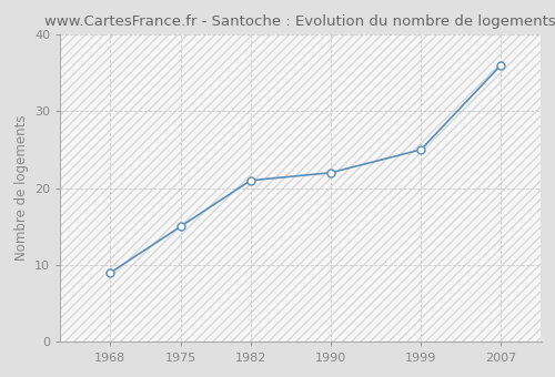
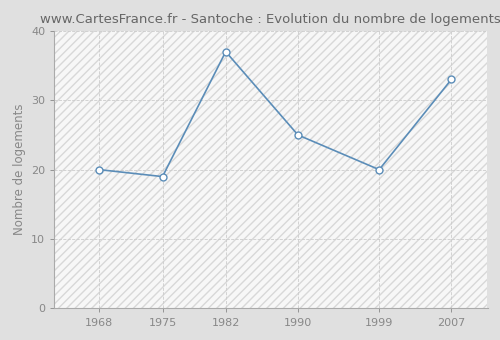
1968: 9 -> 20
1975: 15 -> 19
1982: 21 -> 37
1990: 22 -> 25
1999: 25 -> 20
2007: 36 -> 33
